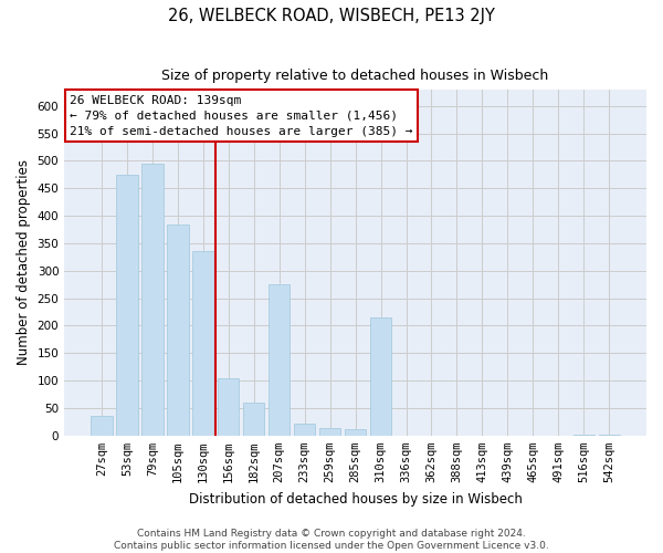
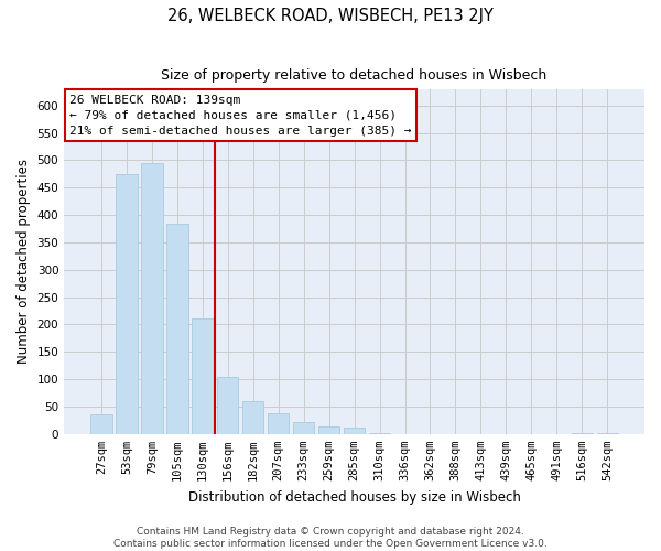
130sqm: 335 -> 210
207sqm: 275 -> 38
310sqm: 215 -> 1
